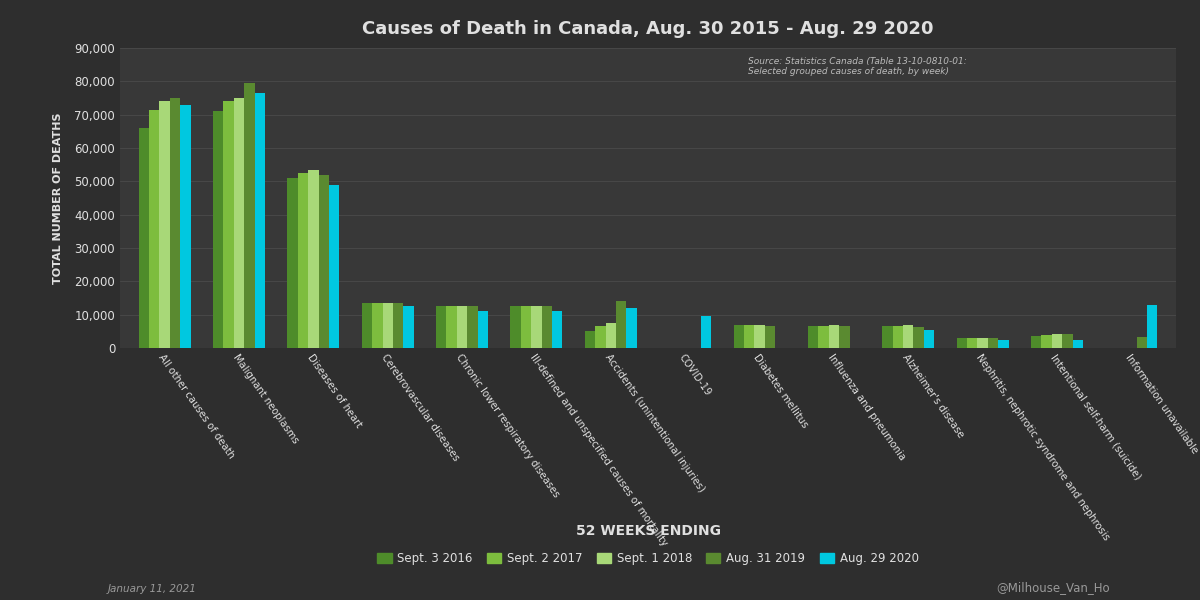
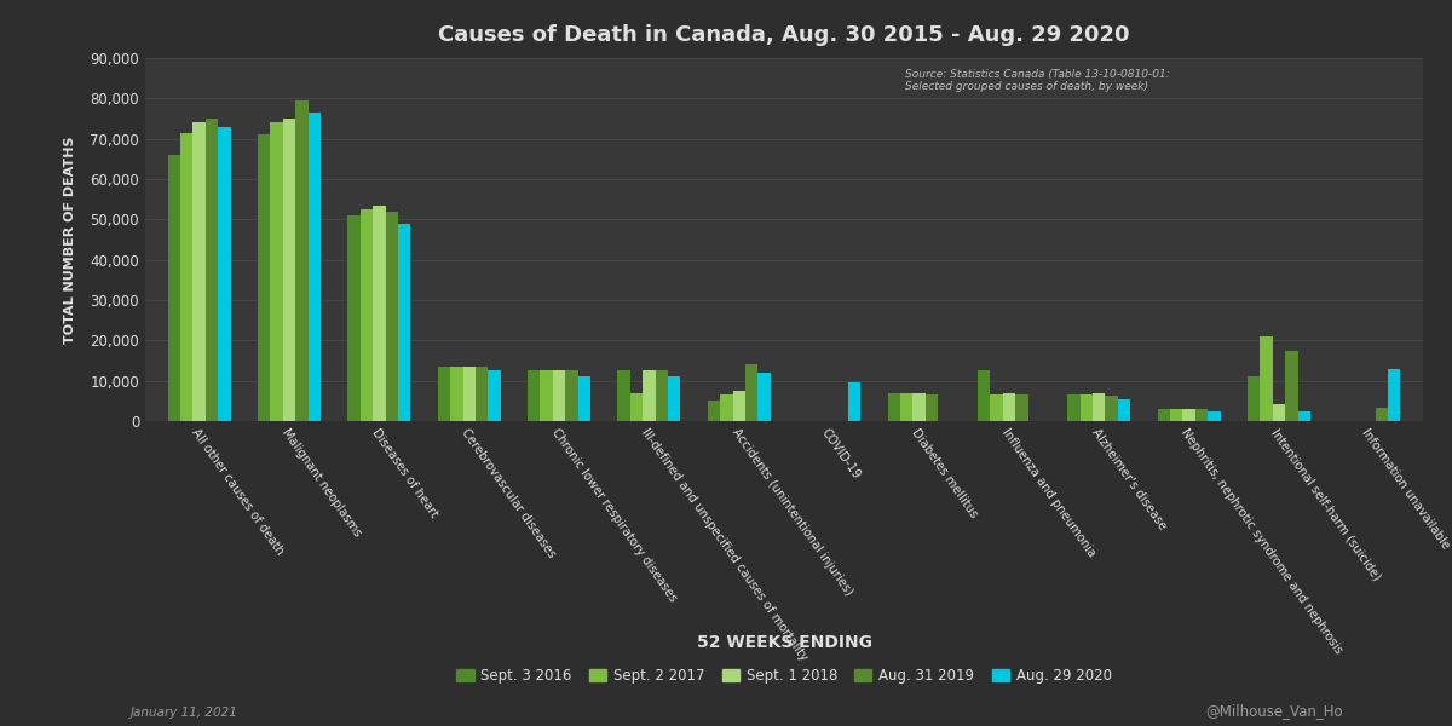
Sept. 2 2017/Ill-defined and unspecified causes of mortality: 12,500 -> 7,000
Sept. 3 2016/Influenza and pneumonia: 6,500 -> 12,500
Sept. 3 2016/Intentional self-harm (suicide): 3,500 -> 11,000
Sept. 2 2017/Intentional self-harm (suicide): 3,800 -> 21,000
Aug. 31 2019/Intentional self-harm (suicide): 4,200 -> 17,500
